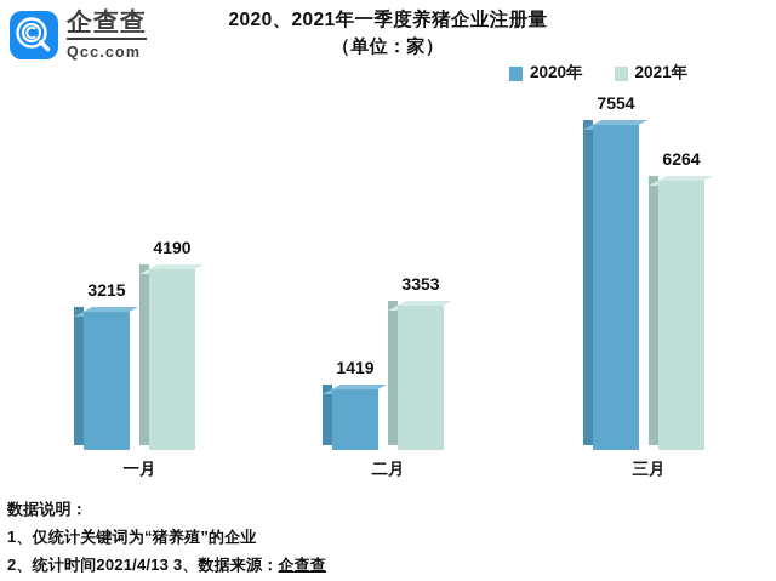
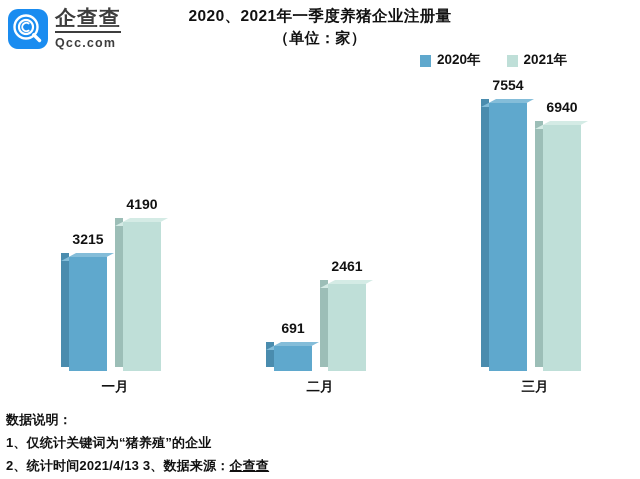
2020年/二月: 1419 -> 691
2021年/二月: 3353 -> 2461
2021年/三月: 6264 -> 6940
